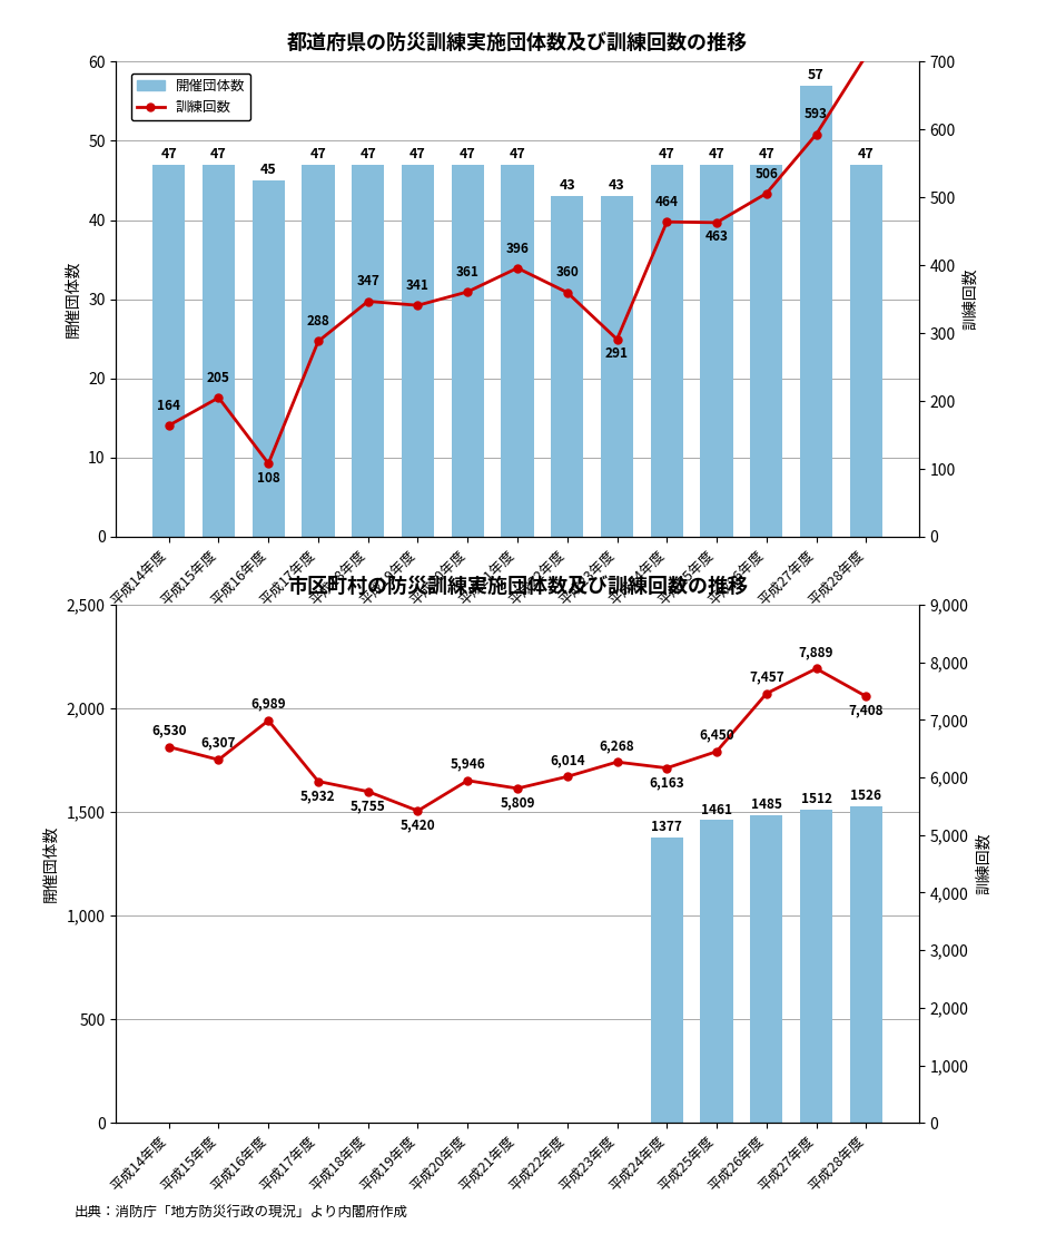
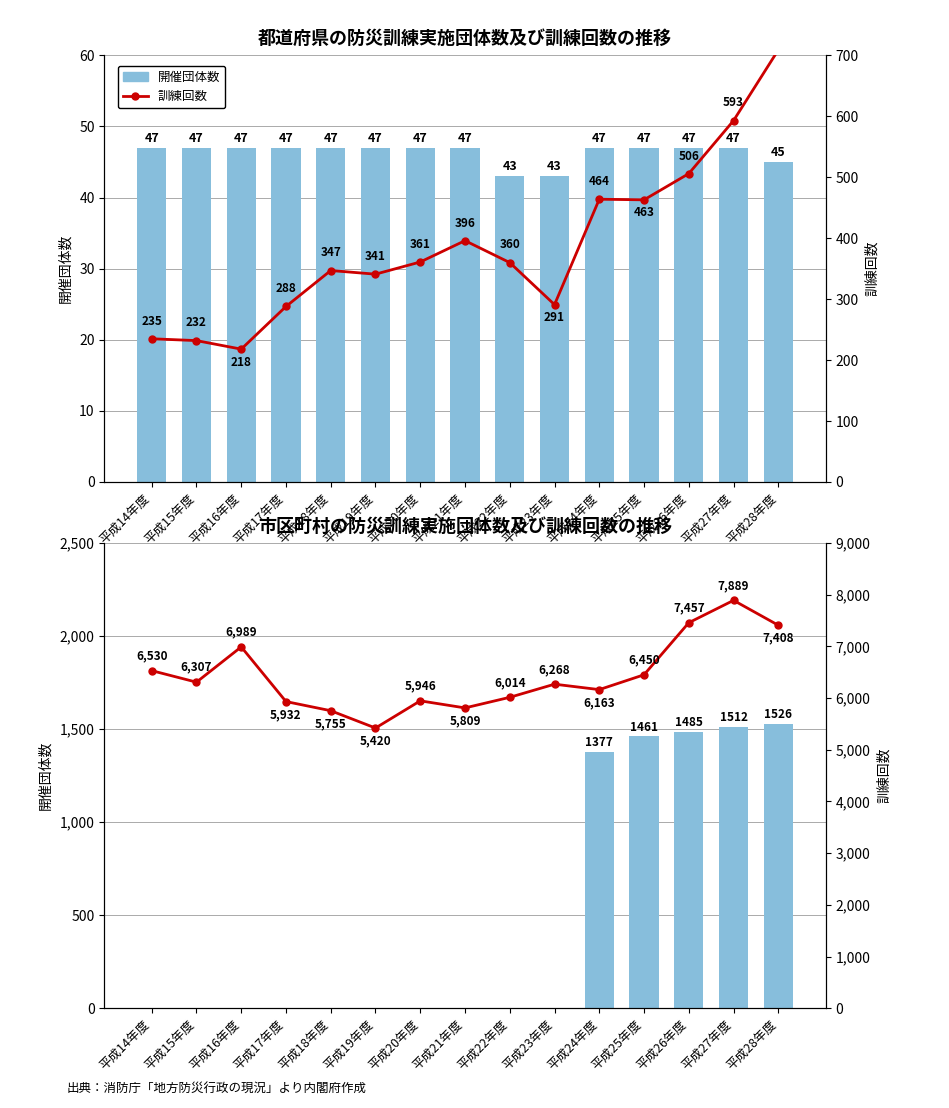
都道府県の防災訓練実施団体数及び訓練回数の推移/訓練回数/平成14年度: 164 -> 235
都道府県の防災訓練実施団体数及び訓練回数の推移/訓練回数/平成15年度: 205 -> 232
都道府県の防災訓練実施団体数及び訓練回数の推移/開催団体数/平成16年度: 45 -> 47
都道府県の防災訓練実施団体数及び訓練回数の推移/訓練回数/平成16年度: 108 -> 218
都道府県の防災訓練実施団体数及び訓練回数の推移/開催団体数/平成27年度: 57 -> 47
都道府県の防災訓練実施団体数及び訓練回数の推移/開催団体数/平成28年度: 47 -> 45
